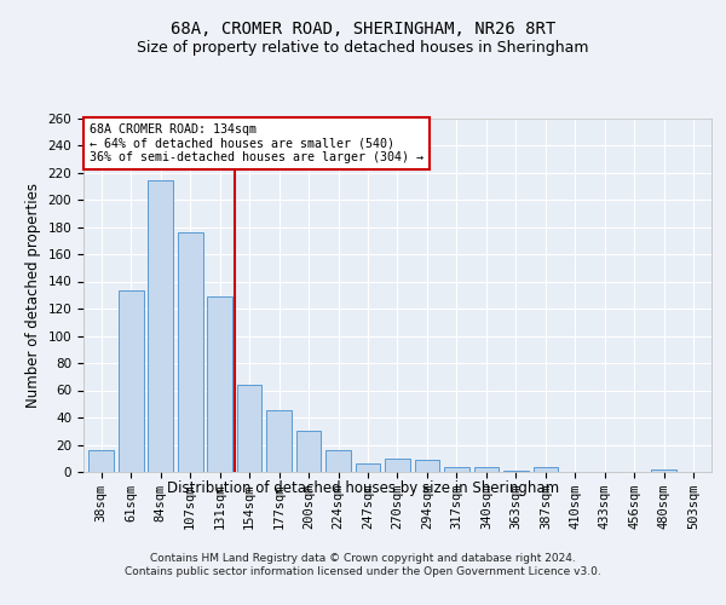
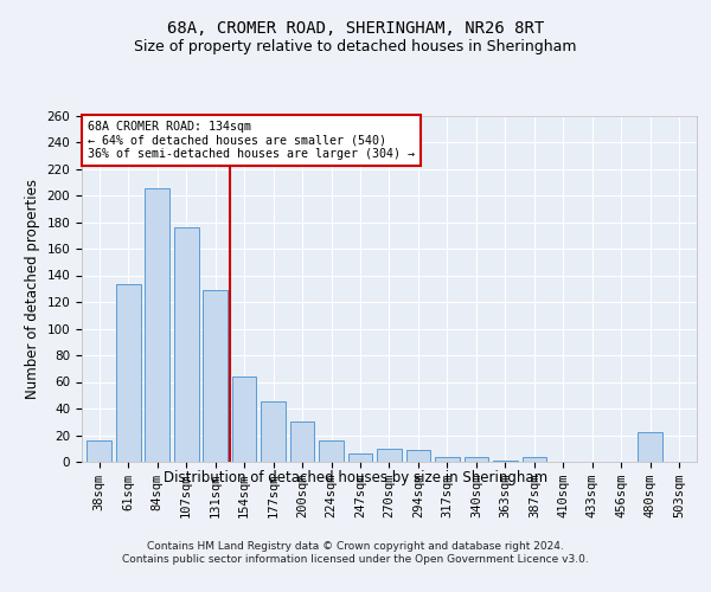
84sqm: 214 -> 205
480sqm: 2 -> 22
